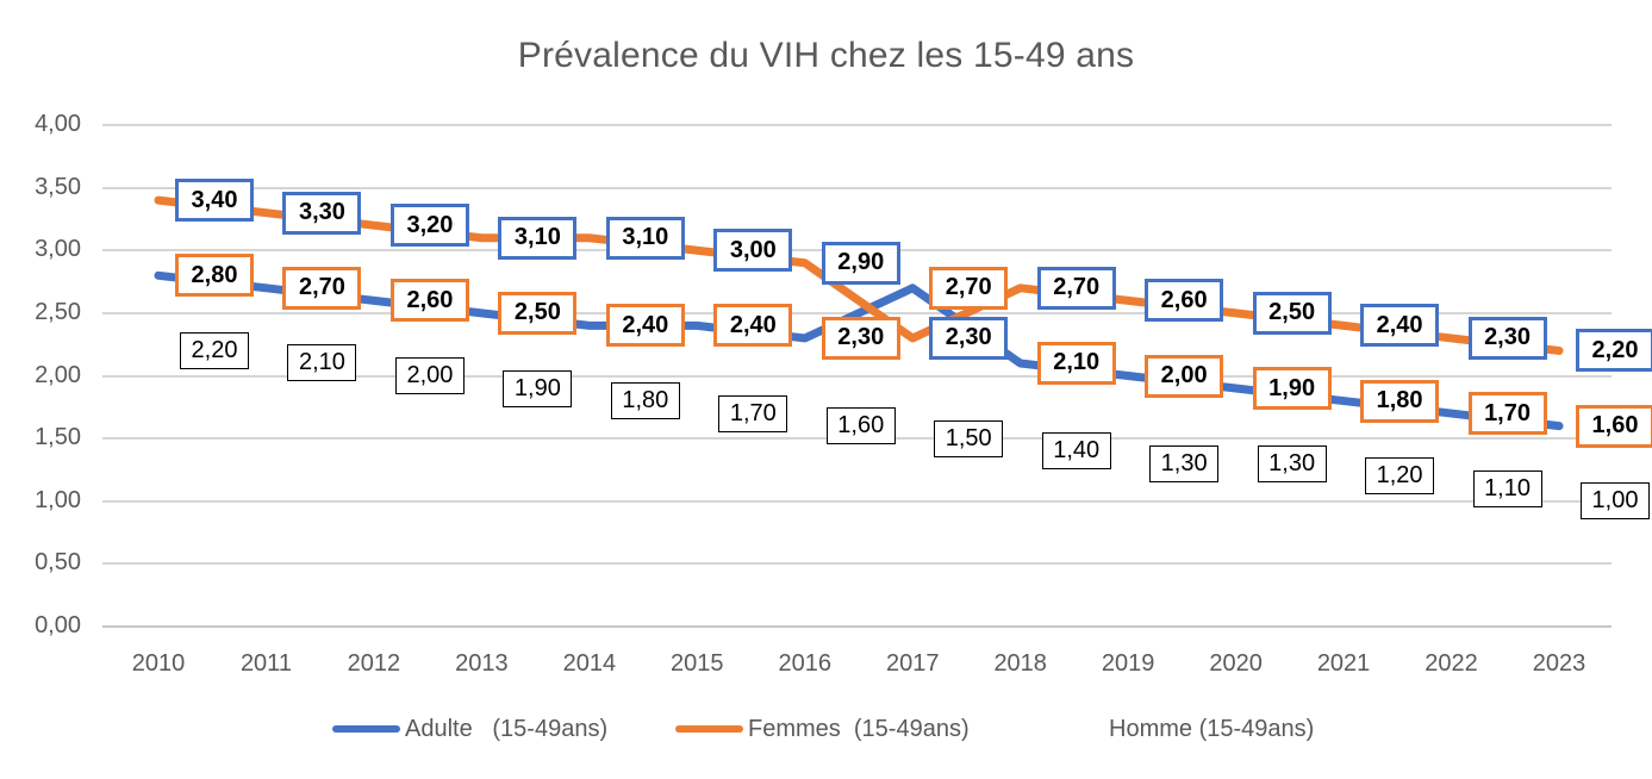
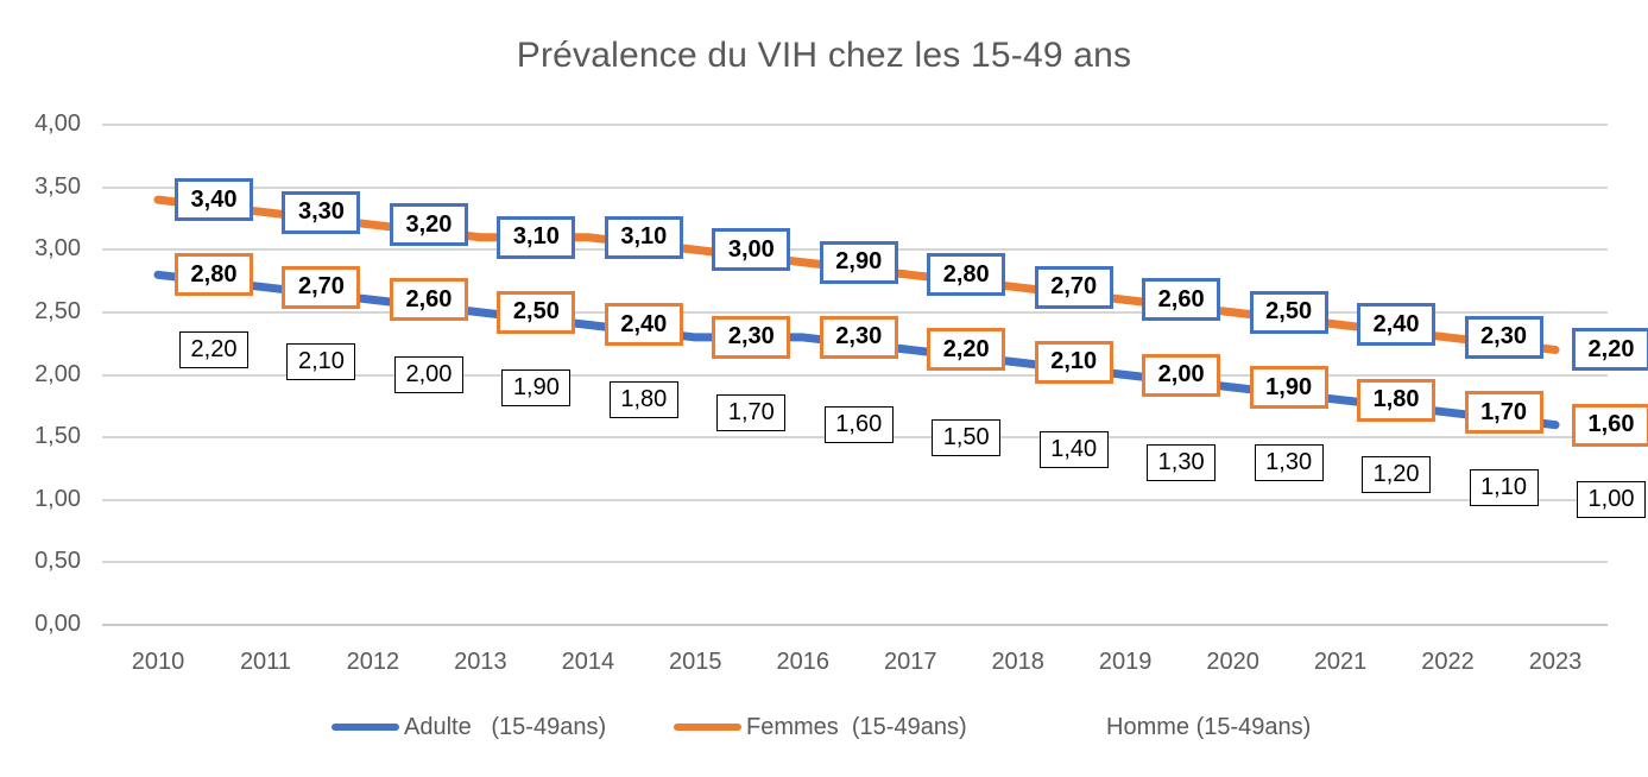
Adulte (15-49ans)/2015: 2,40 -> 2,30
Adulte (15-49ans)/2017: 2,70 -> 2,20
Femmes (15-49ans)/2017: 2,30 -> 2,80
